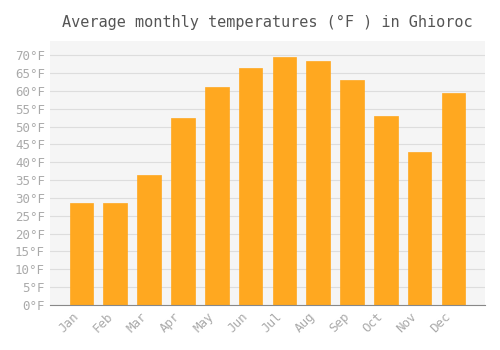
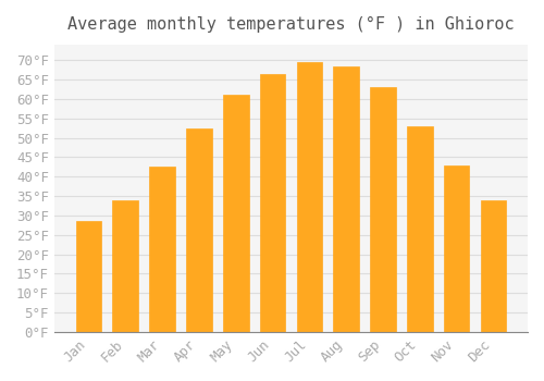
Feb: 28.5°F -> 34.0°F
Mar: 36.5°F -> 42.5°F
Dec: 59.5°F -> 34.0°F
